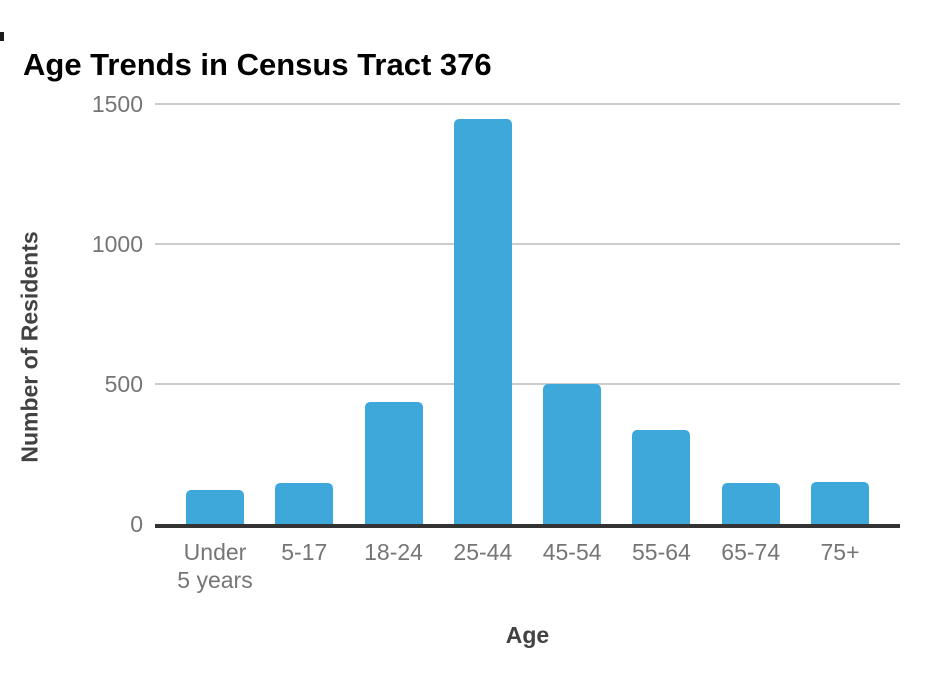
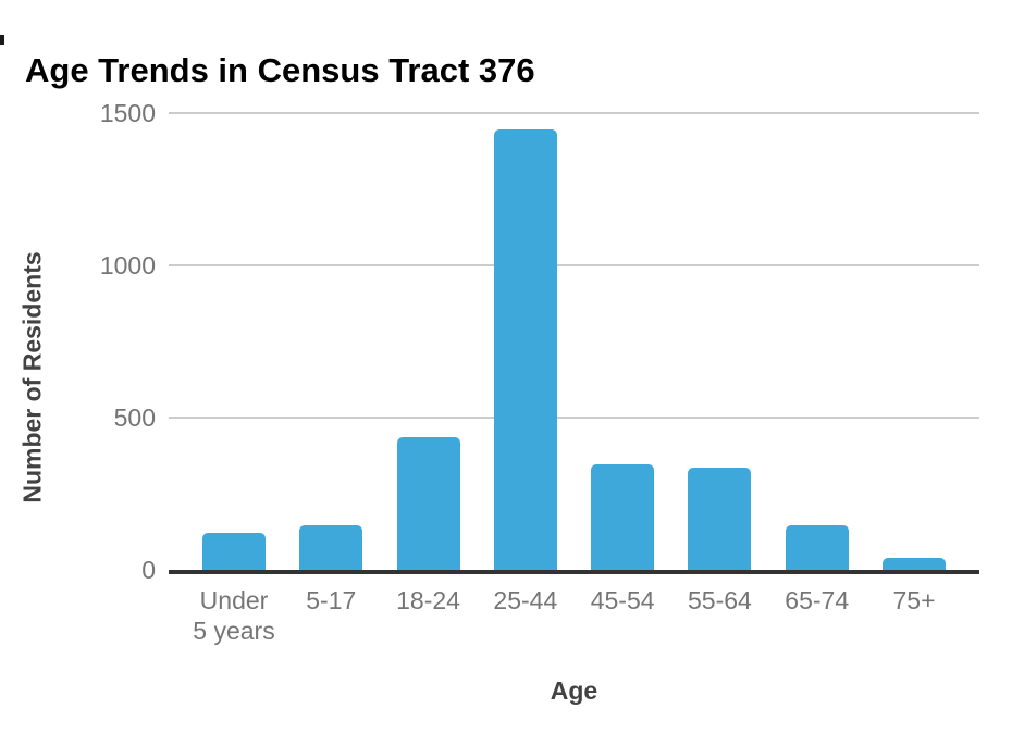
45-54: 500 -> 340
75+: 150 -> 40
